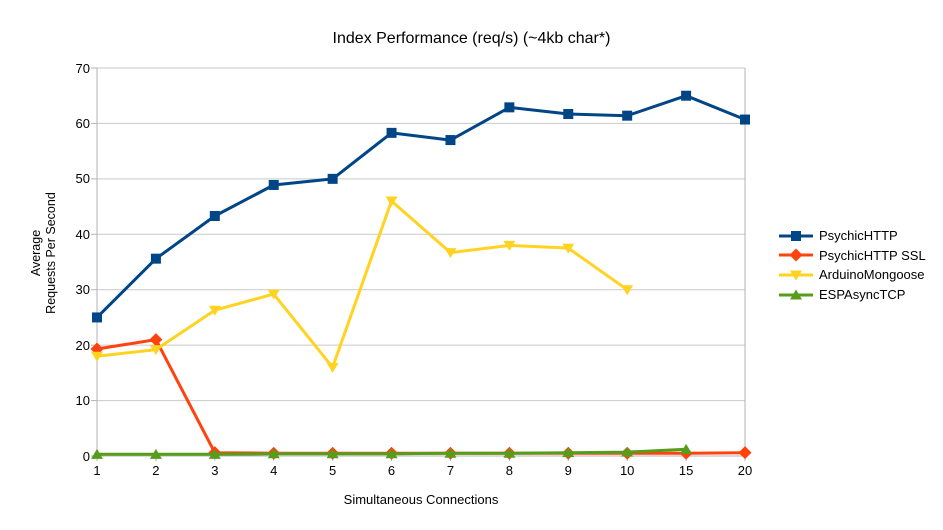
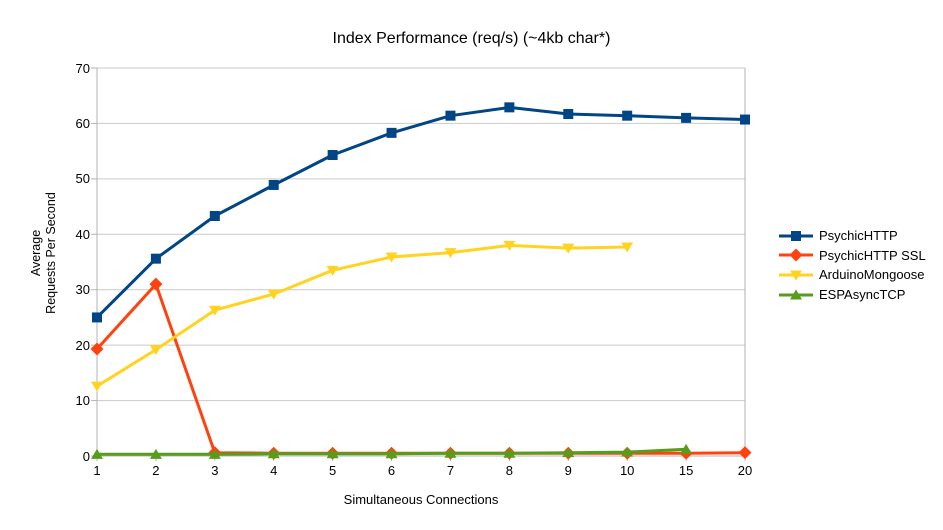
ArduinoMongoose/1: 18 -> 13
PsychicHTTP SSL/2: 21 -> 31
PsychicHTTP/5: 50 -> 54
ArduinoMongoose/5: 16 -> 34
ArduinoMongoose/6: 46 -> 36
PsychicHTTP/7: 57 -> 61
ArduinoMongoose/10: 30 -> 38
PsychicHTTP/15: 65 -> 61
